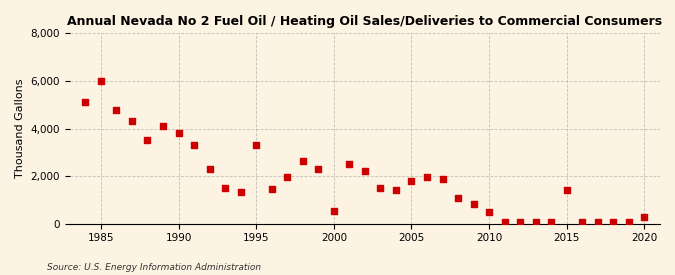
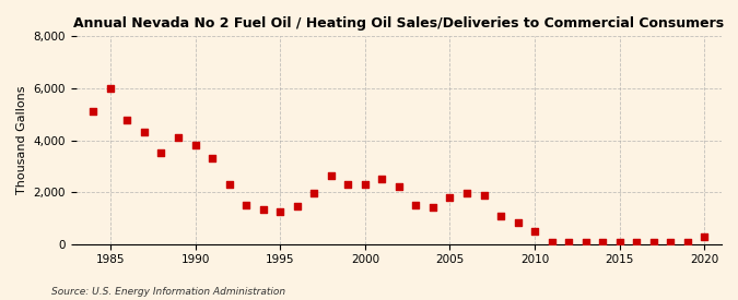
1995: 3,300 -> 1,250
2000: 550 -> 2,300
2015: 1,400 -> 80
